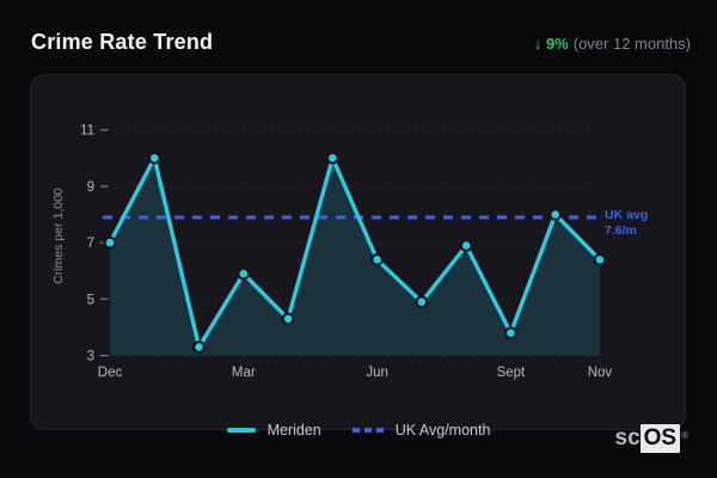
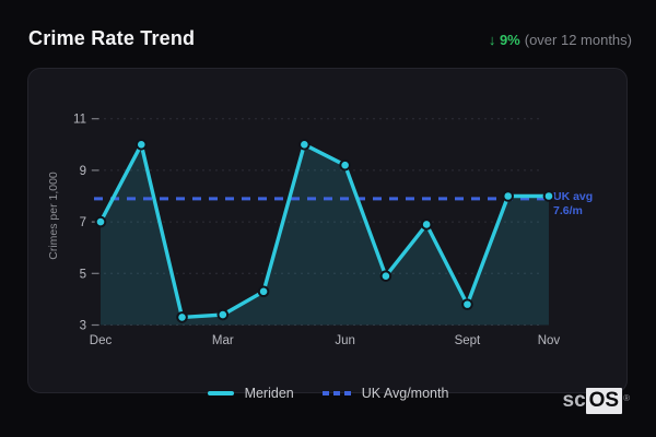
Mar: 5.9 -> 3.4
Jun: 6.4 -> 9.2
Nov: 6.4 -> 8.0
